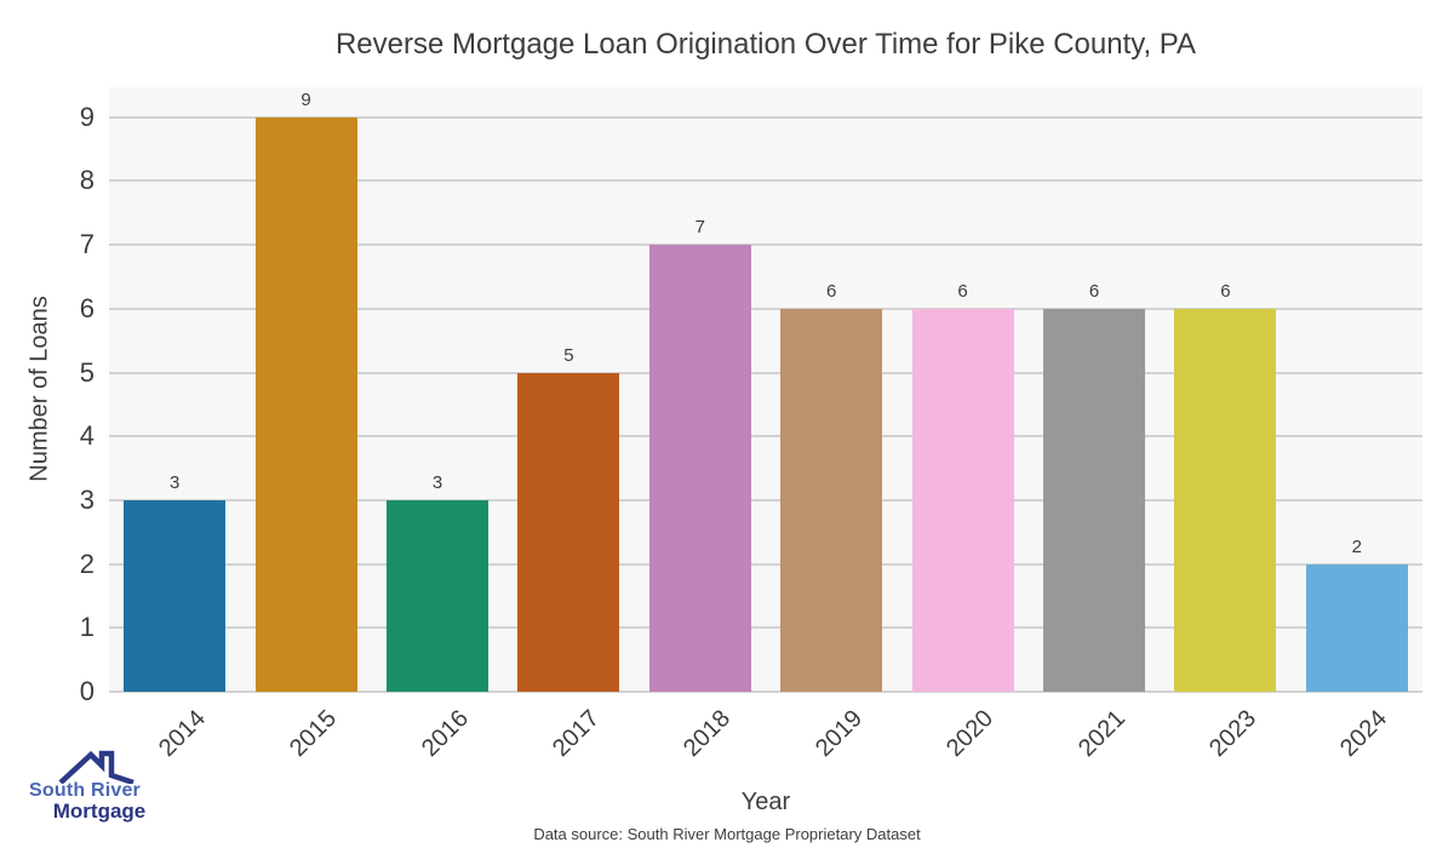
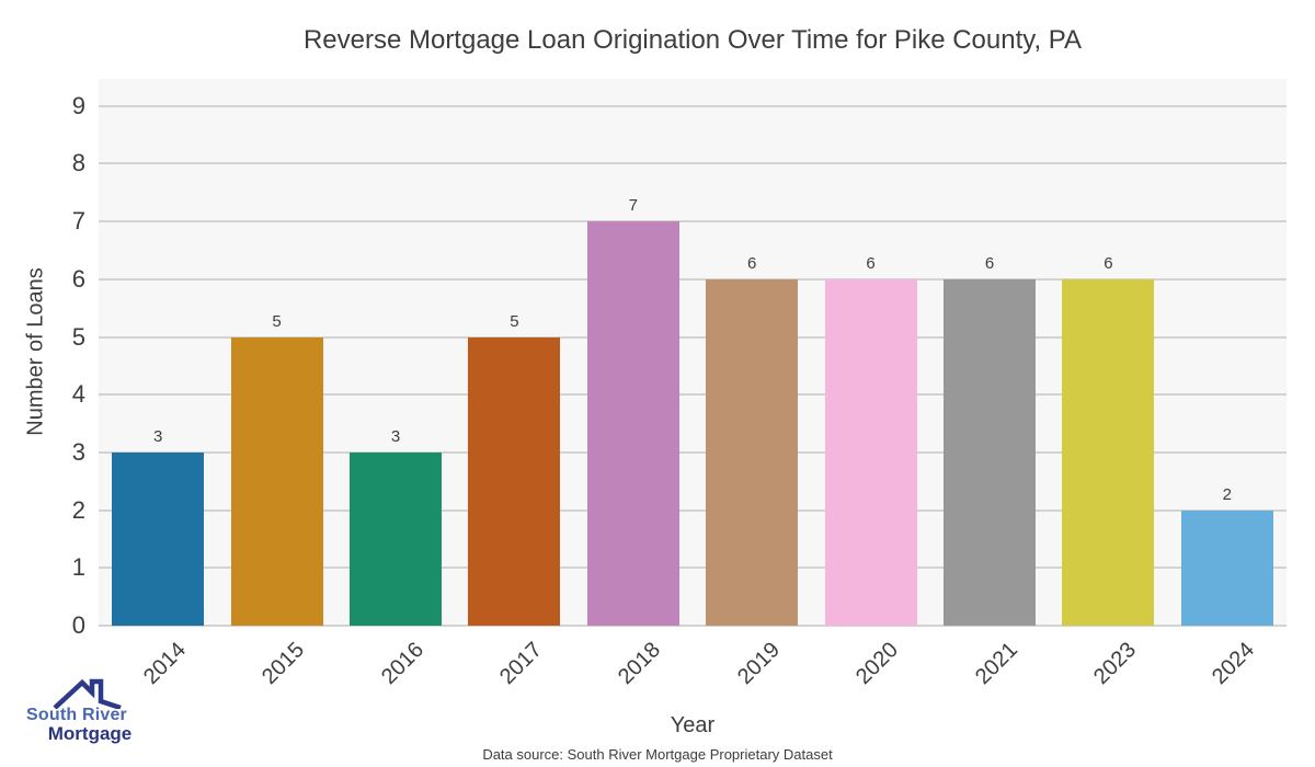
2015: 9 -> 5
